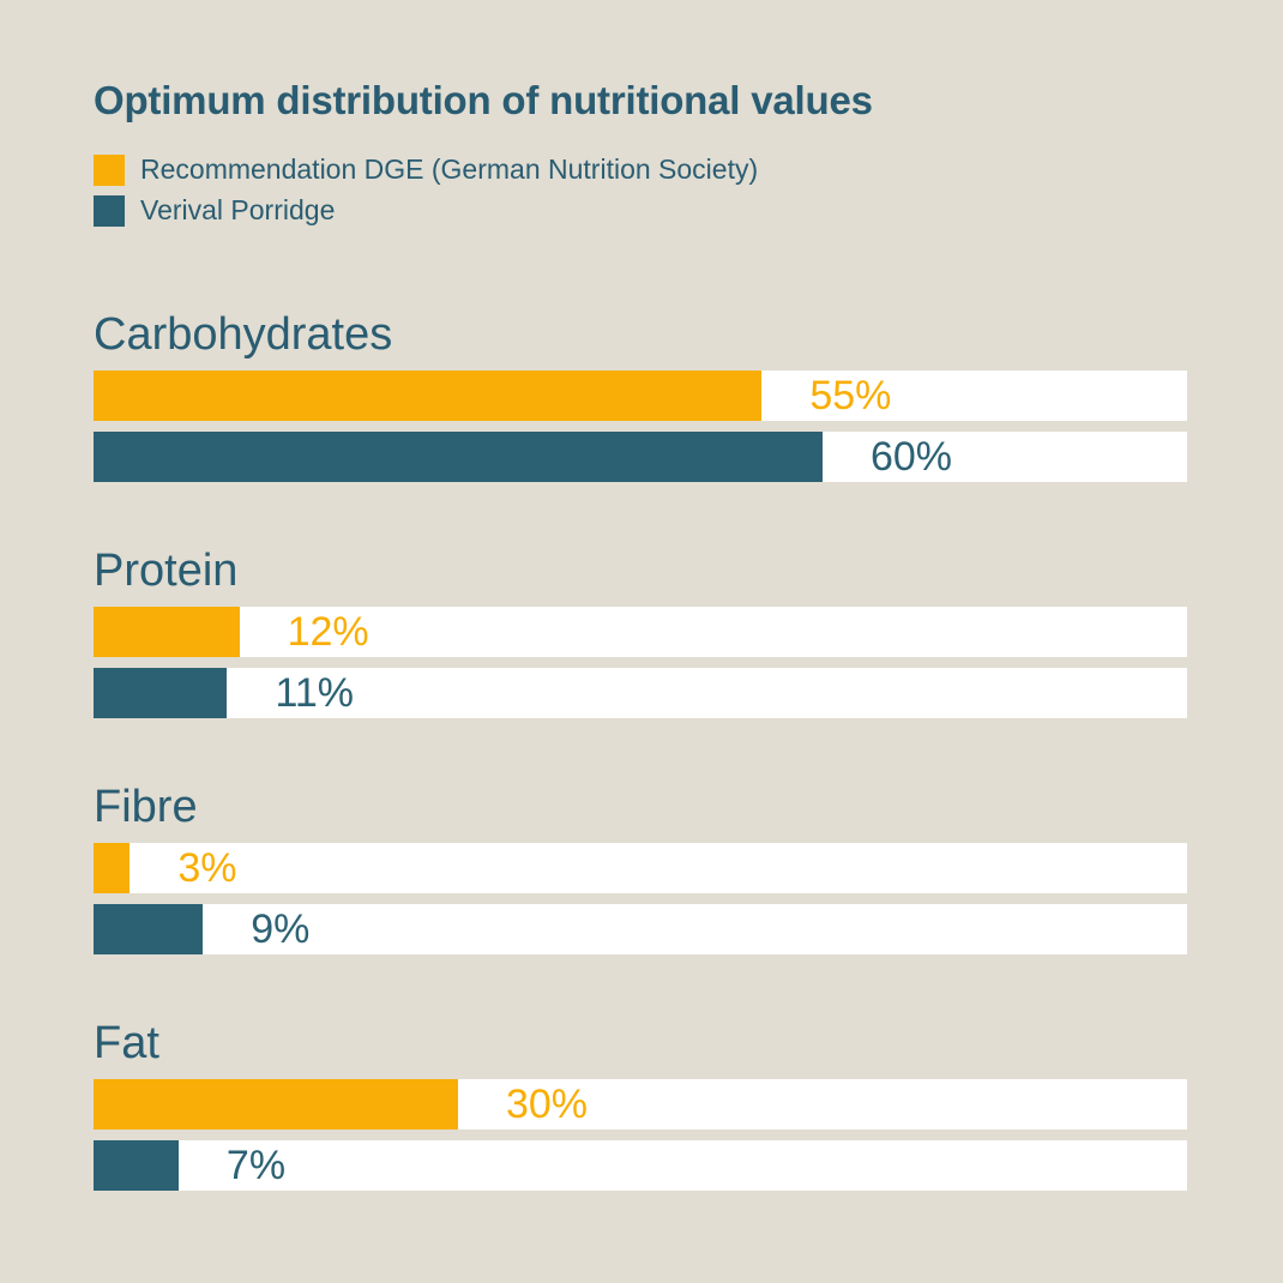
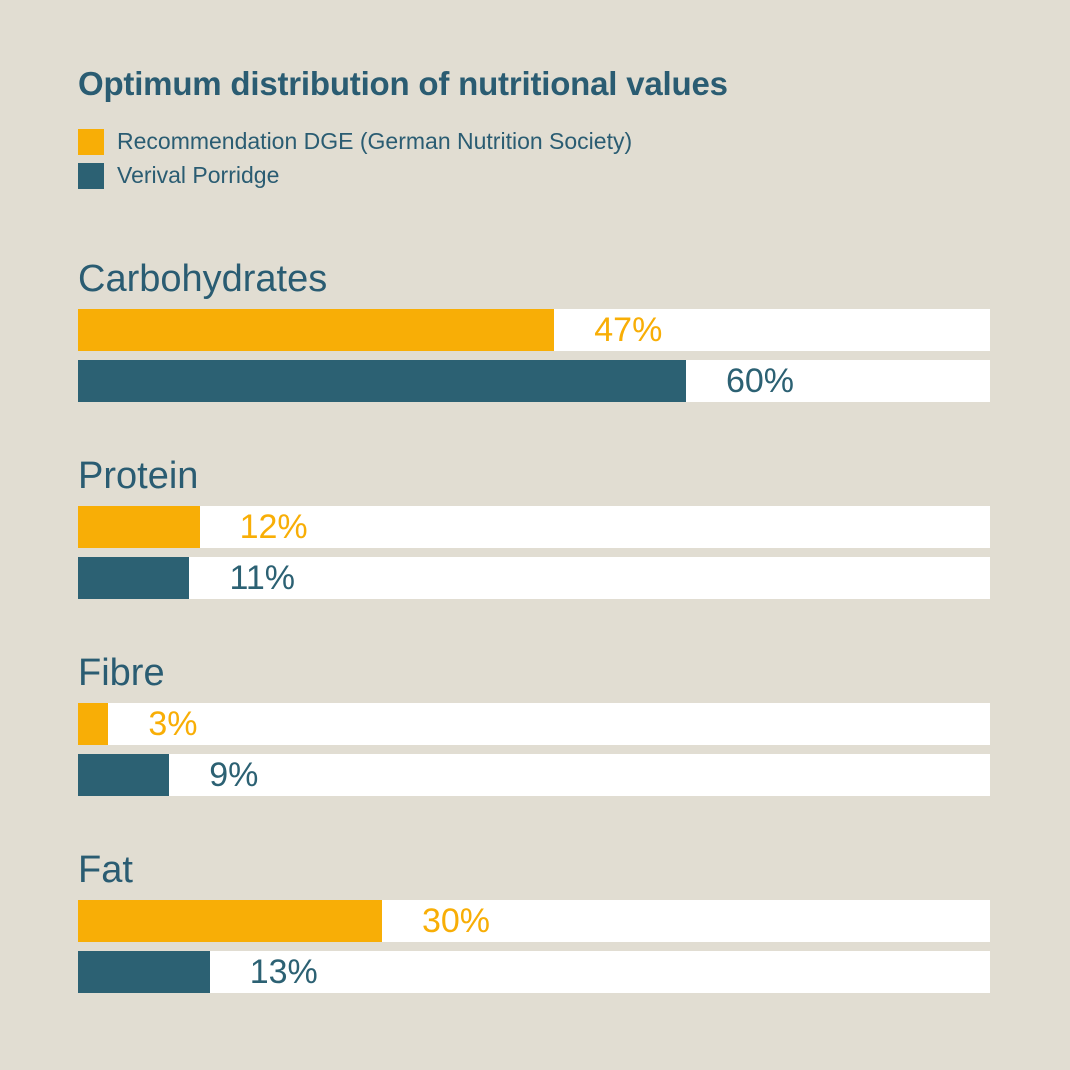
Recommendation DGE (German Nutrition Society)/Carbohydrates: 55% -> 47%
Verival Porridge/Fat: 7% -> 13%
